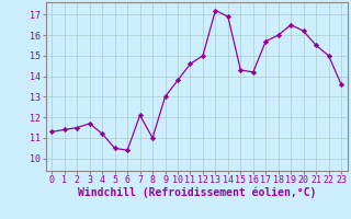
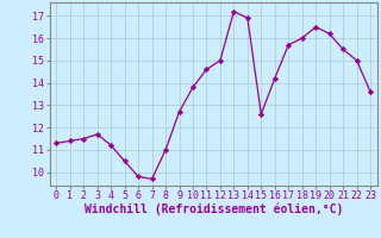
6: 10.4 -> 9.8
7: 12.1 -> 9.7
9: 13.0 -> 12.7
15: 14.3 -> 12.6
